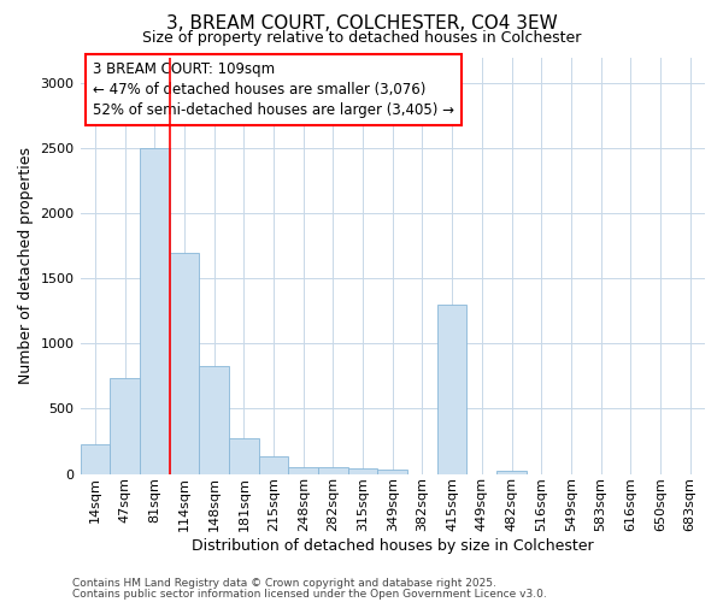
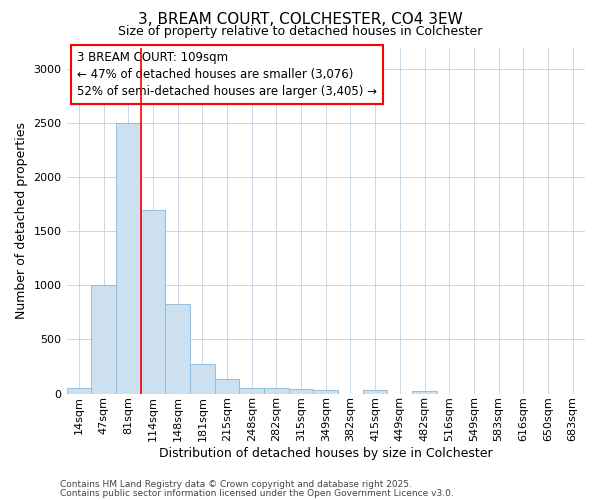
14sqm: 230 -> 50
47sqm: 740 -> 1000
415sqm: 1300 -> 30
